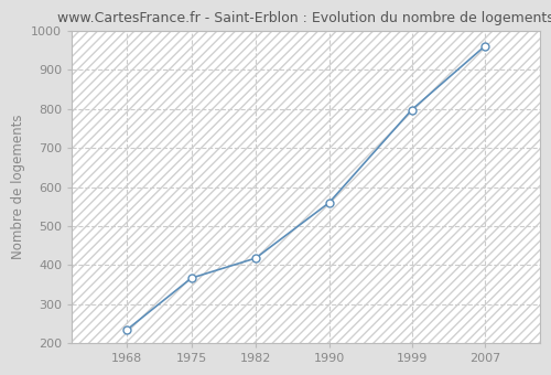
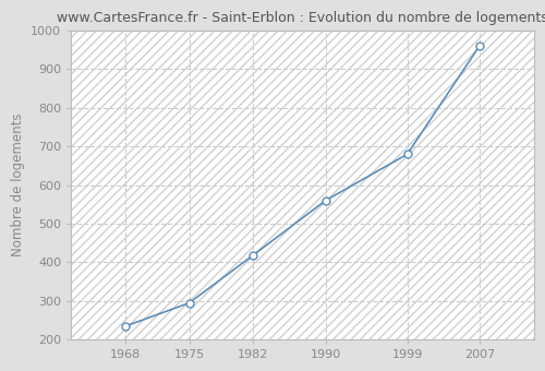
1975: 367 -> 295
1999: 798 -> 680
